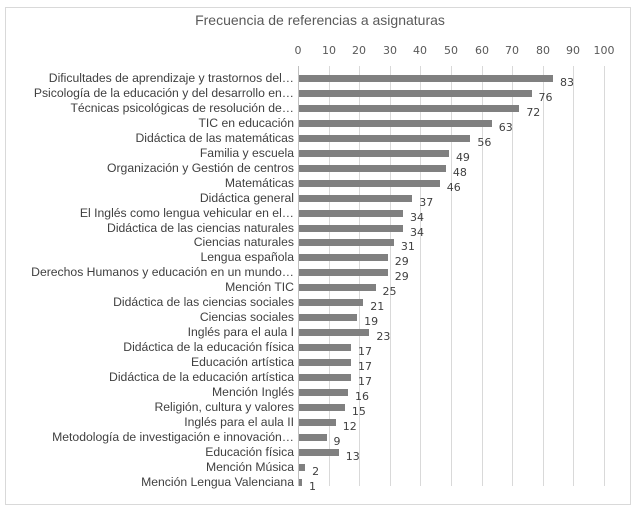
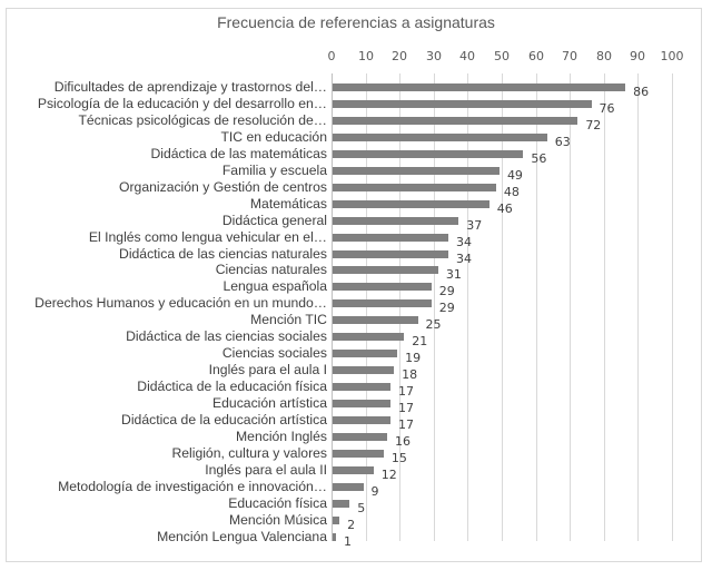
Dificultades de aprendizaje y trastornos del…: 83 -> 86
Inglés para el aula I: 23 -> 18
Educación física: 13 -> 5
